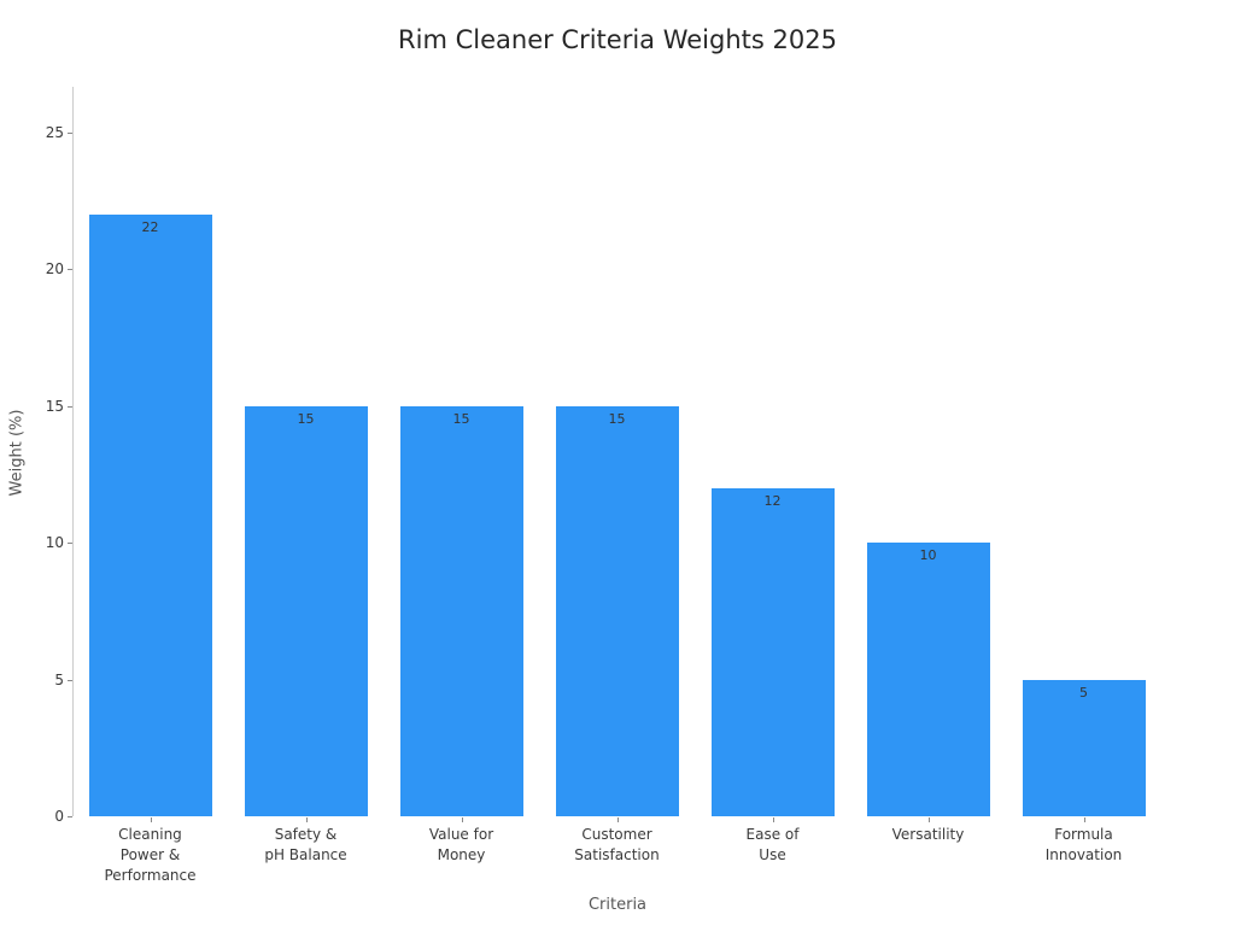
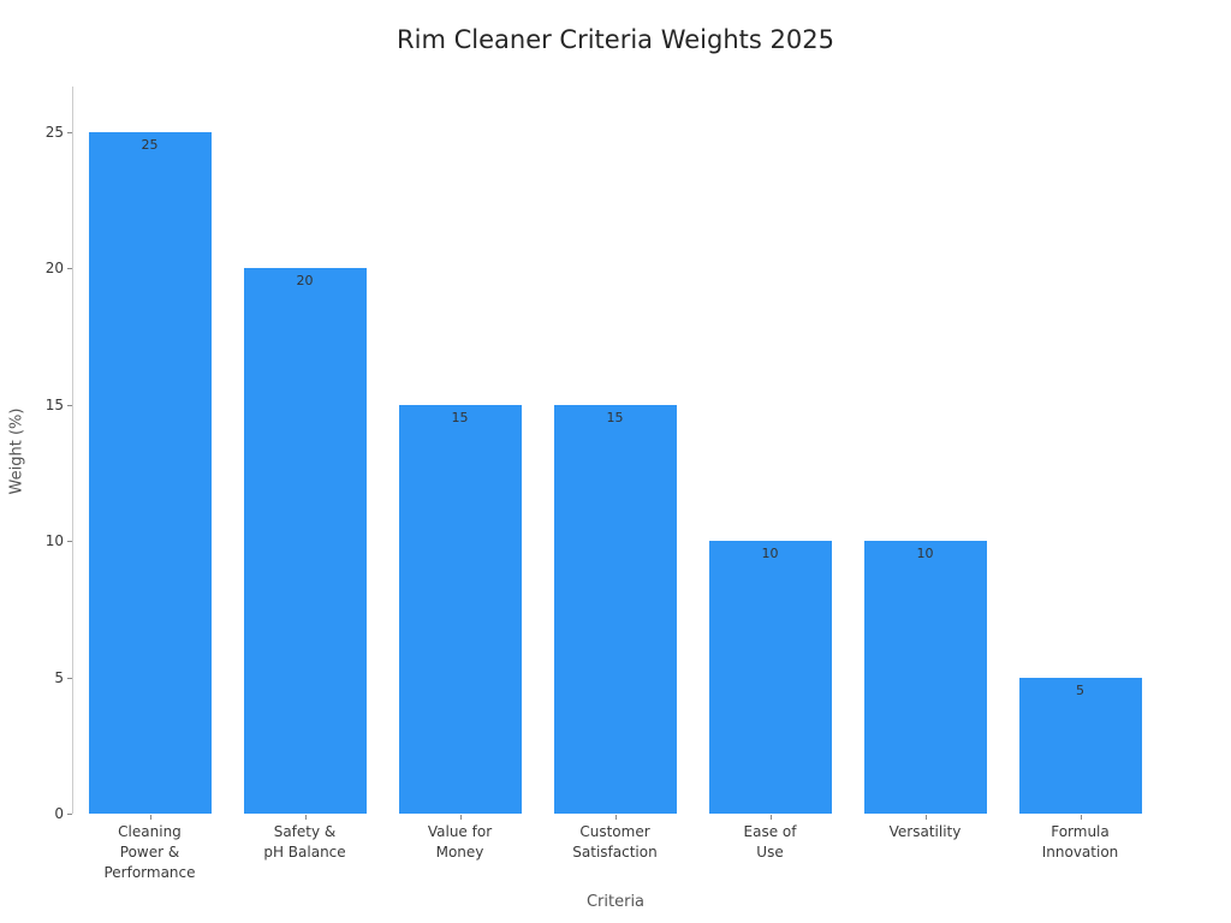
Cleaning Power & Performance: 22 -> 25
Safety & pH Balance: 15 -> 20
Ease of Use: 12 -> 10
